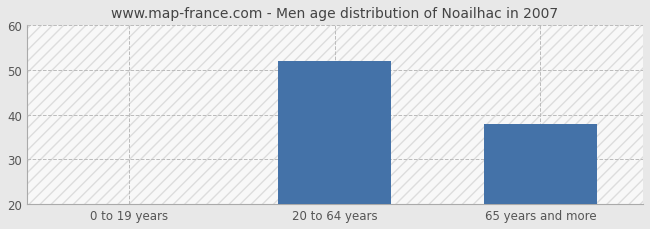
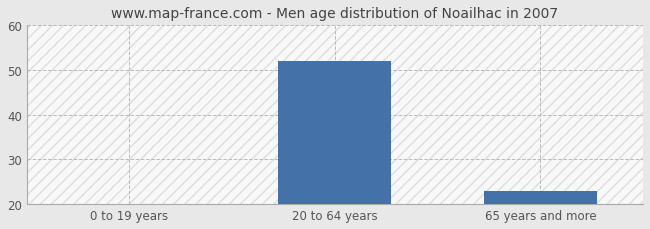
65 years and more: 38 -> 23
